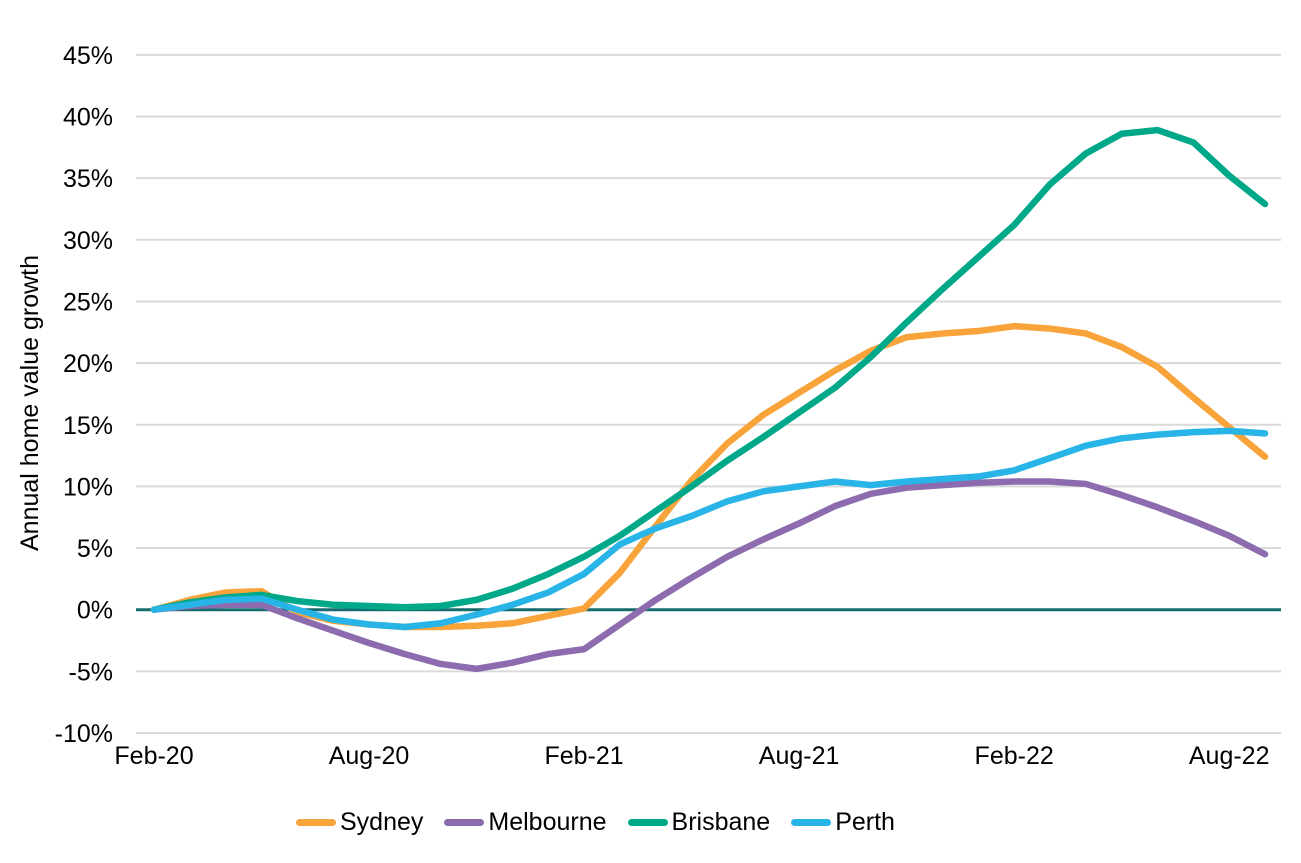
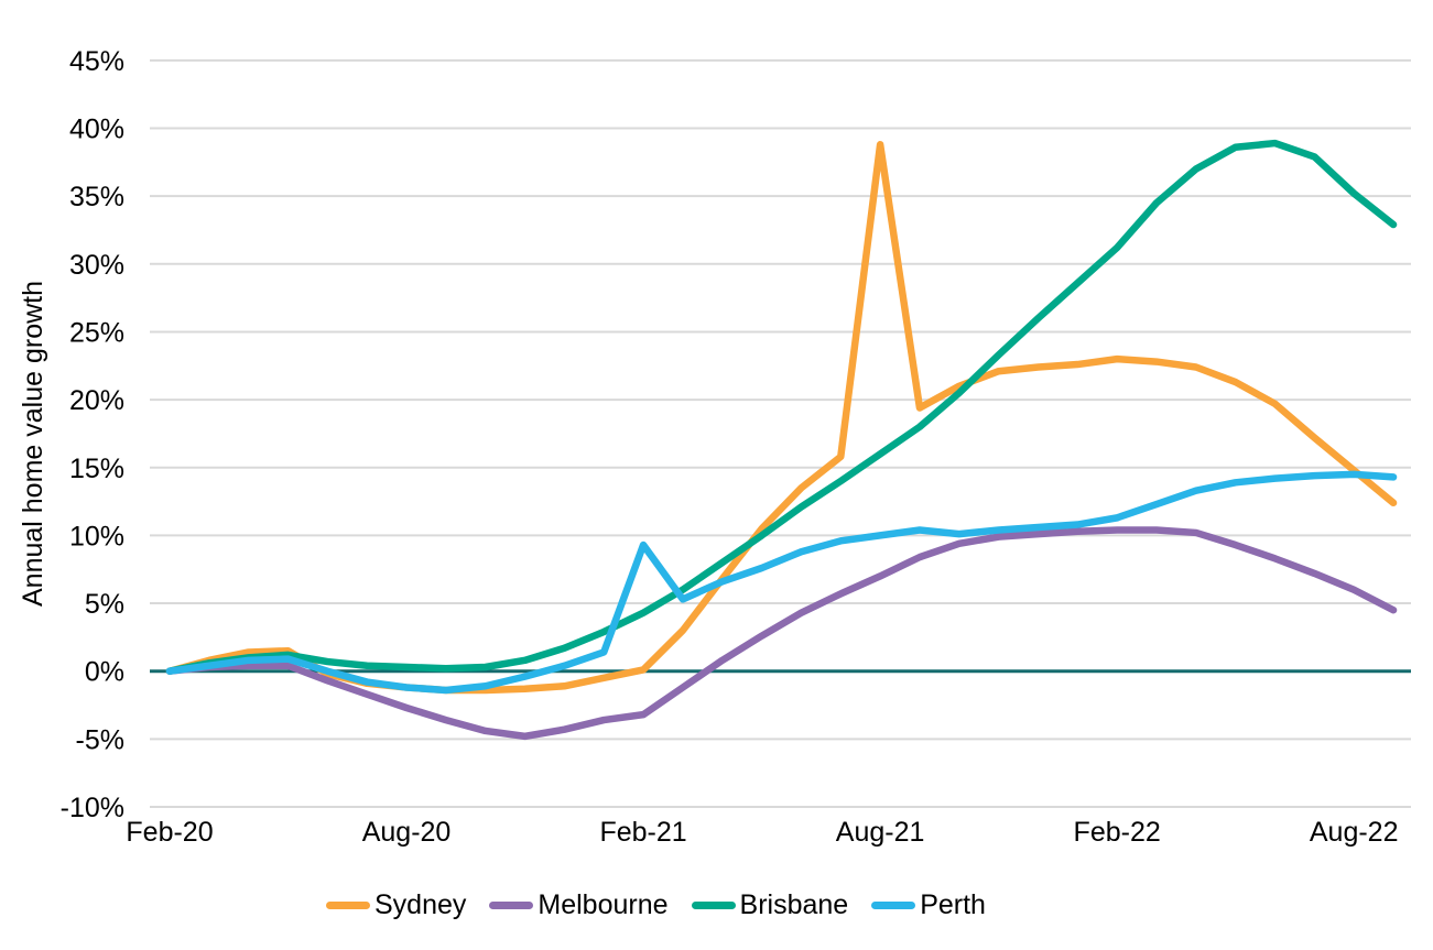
Perth/Feb-21: 2.9% -> 9.3%
Sydney/Aug-21: 17.6% -> 38.8%
